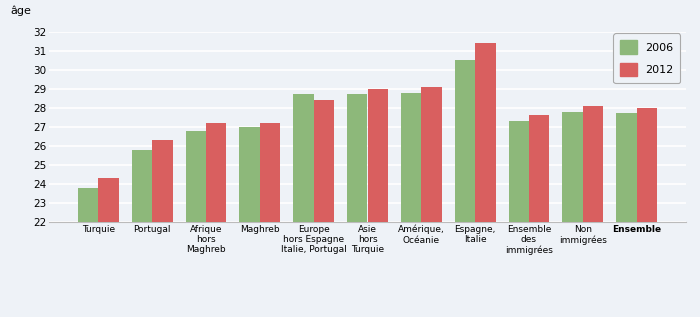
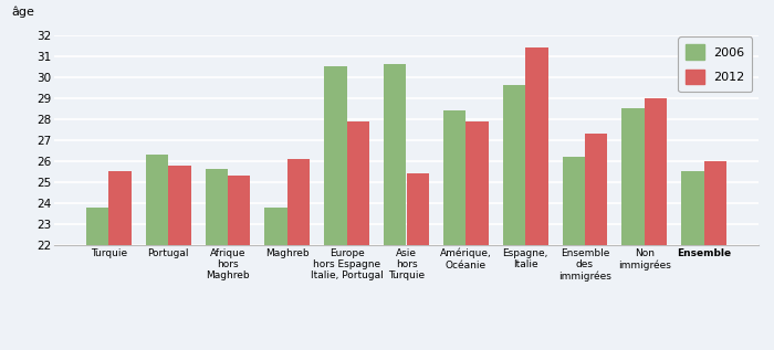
2012/Turquie: 24.3 -> 25.5
2006/Portugal: 25.8 -> 26.3
2012/Portugal: 26.3 -> 25.8
2006/Afrique hors Maghreb: 26.8 -> 25.6
2012/Afrique hors Maghreb: 27.2 -> 25.3
2006/Maghreb: 27.0 -> 23.8
2012/Maghreb: 27.2 -> 26.1
2006/Europe hors Espagne Italie, Portugal: 28.7 -> 30.5
2012/Europe hors Espagne Italie, Portugal: 28.4 -> 27.9
2006/Asie hors Turquie: 28.7 -> 30.6
2012/Asie hors Turquie: 29.0 -> 25.4
2006/Amérique, Océanie: 28.8 -> 28.4
2012/Amérique, Océanie: 29.1 -> 27.9
2006/Espagne, Italie: 30.5 -> 29.6
2006/Ensemble des immigrées: 27.3 -> 26.2
2012/Ensemble des immigrées: 27.6 -> 27.3
2006/Non immigrées: 27.8 -> 28.5
2012/Non immigrées: 28.1 -> 29.0
2006/Ensemble: 27.7 -> 25.5
2012/Ensemble: 28.0 -> 26.0
